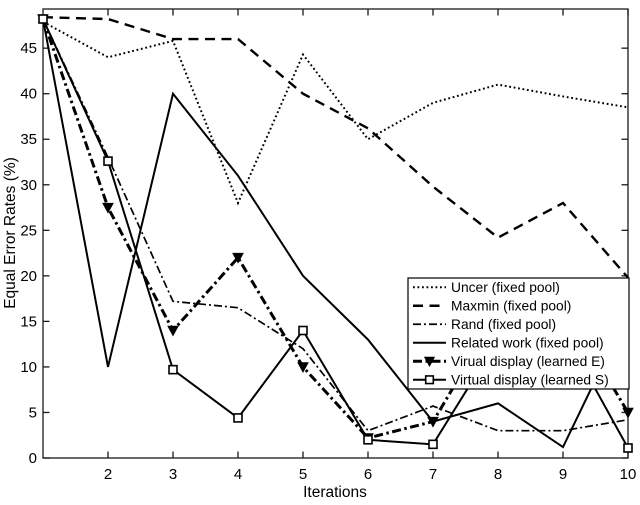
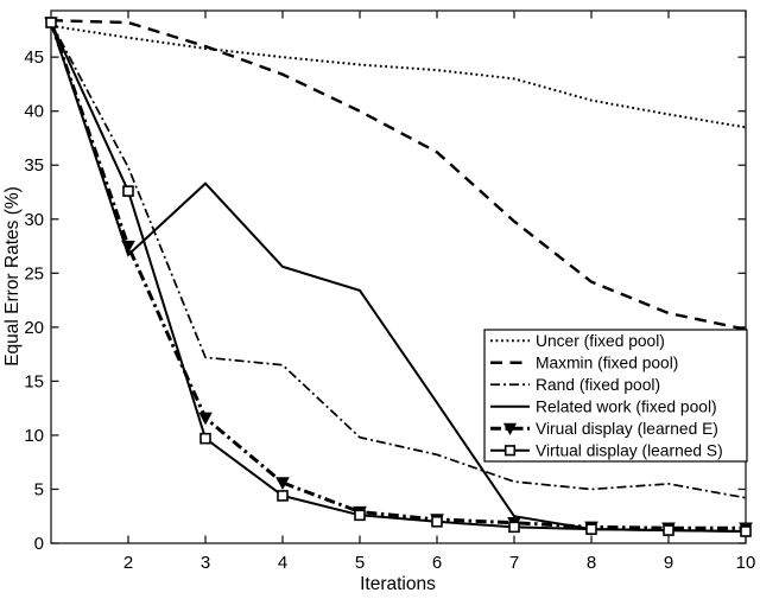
Uncer (fixed pool)/2: 44 -> 47
Rand (fixed pool)/2: 33 -> 35
Related work (fixed pool)/2: 10 -> 27
Related work (fixed pool)/3: 40 -> 33
Virual display (learned E)/3: 14 -> 12
Uncer (fixed pool)/4: 28 -> 45
Maxmin (fixed pool)/4: 46 -> 43
Related work (fixed pool)/4: 31 -> 26
Virual display (learned E)/4: 22 -> 6
Rand (fixed pool)/5: 12 -> 10
Related work (fixed pool)/5: 20 -> 23
Virual display (learned E)/5: 10 -> 3
Virtual display (learned S)/5: 14 -> 3
Uncer (fixed pool)/6: 35 -> 44
Rand (fixed pool)/6: 3 -> 8
Uncer (fixed pool)/7: 39 -> 43
Related work (fixed pool)/7: 4 -> 2
Virual display (learned E)/7: 4 -> 2
Rand (fixed pool)/8: 3 -> 5
Related work (fixed pool)/8: 6 -> 1
Virual display (learned E)/8: 16 -> 2
Virtual display (learned S)/8: 13 -> 1
Maxmin (fixed pool)/9: 28 -> 21
Rand (fixed pool)/9: 3 -> 6
Virual display (learned E)/9: 17 -> 1
Virtual display (learned S)/9: 14 -> 1
Related work (fixed pool)/10: 16 -> 1
Virual display (learned E)/10: 5 -> 1
